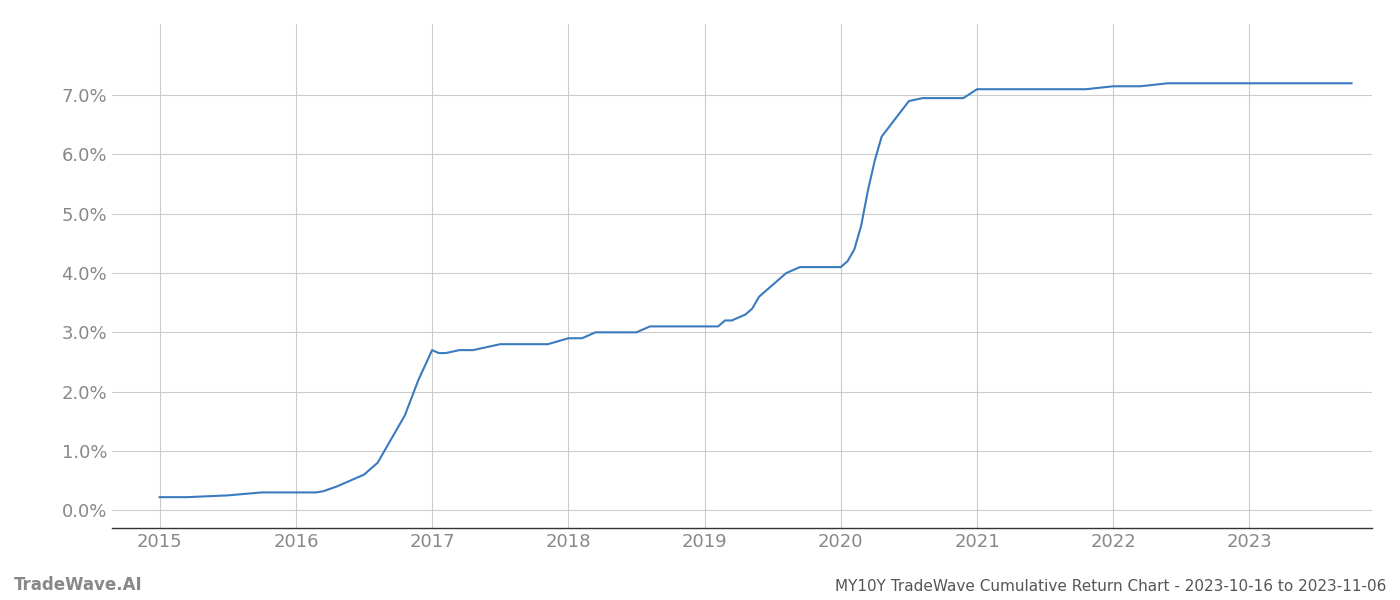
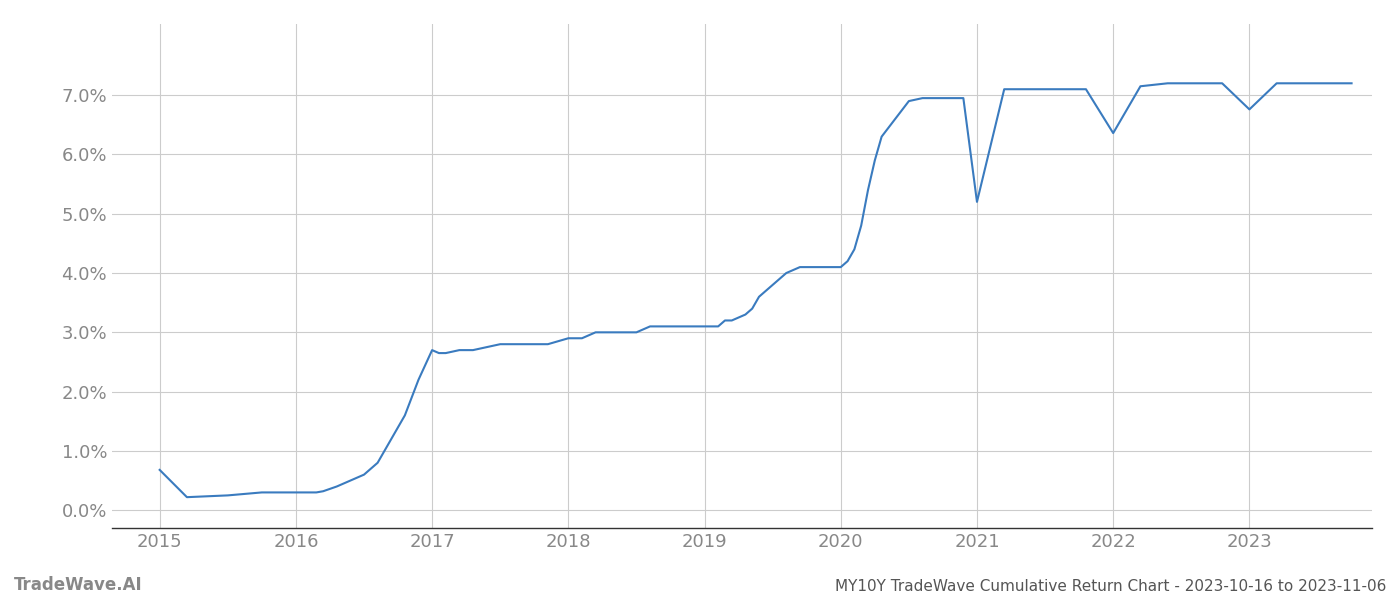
2015: 0.22% -> 0.68%
2021: 7.10% -> 5.20%
2022: 7.15% -> 6.36%
2023: 7.20% -> 6.76%
